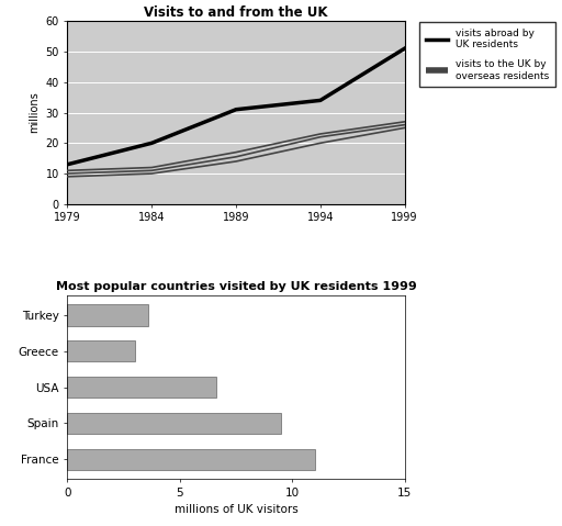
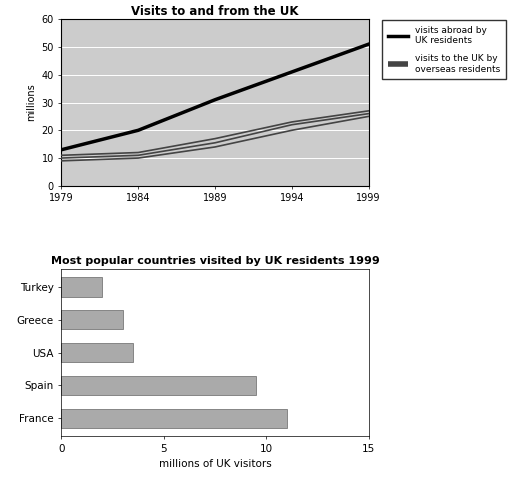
Visits to and from the UK/visits abroad by UK residents/1994: 34 -> 41
Most popular countries visited by UK residents 1999/Turkey: 3.6 -> 2.0
Most popular countries visited by UK residents 1999/USA: 6.6 -> 3.5
